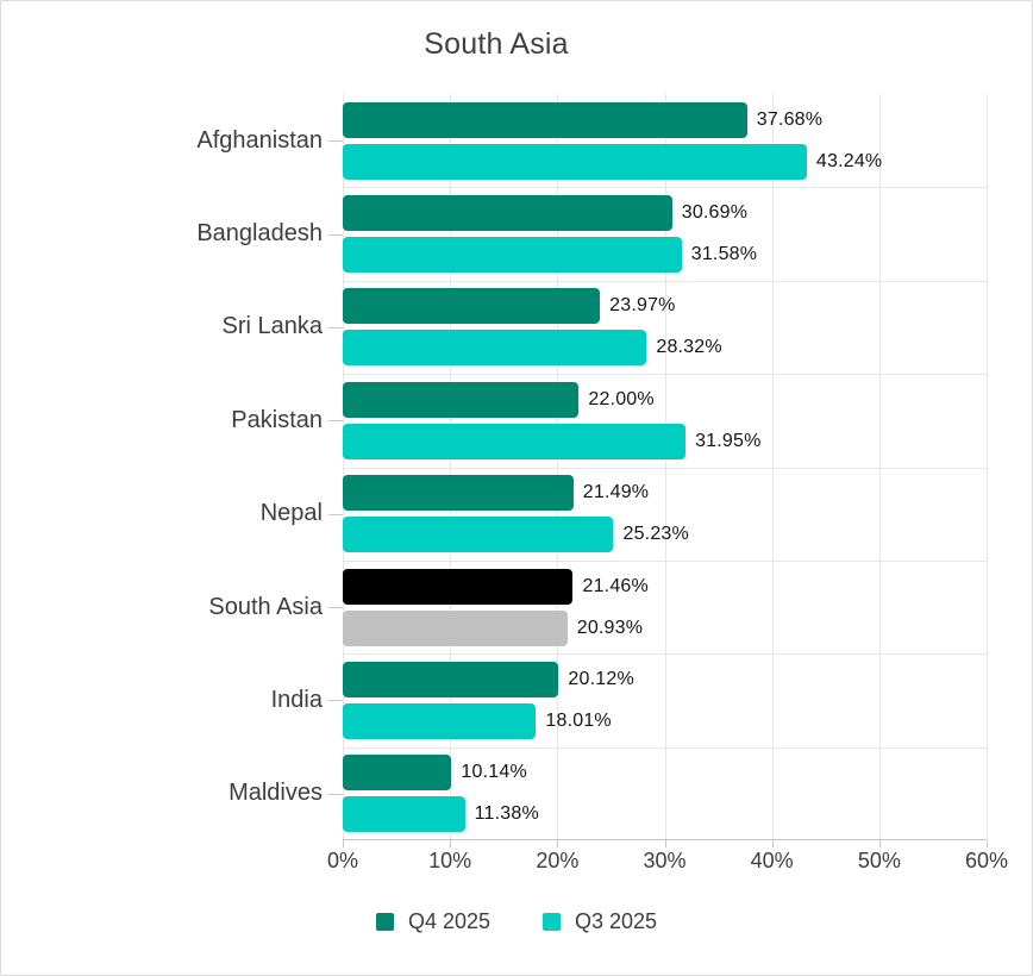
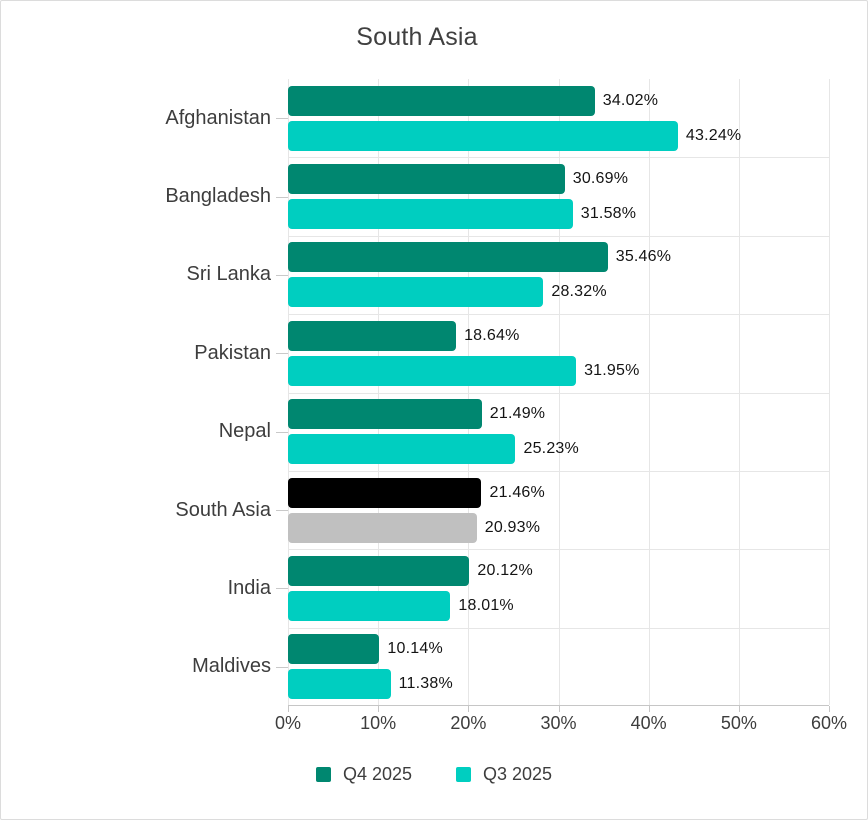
Q4 2025/Afghanistan: 37.68% -> 34.02%
Q4 2025/Sri Lanka: 23.97% -> 35.46%
Q4 2025/Pakistan: 22.00% -> 18.64%
